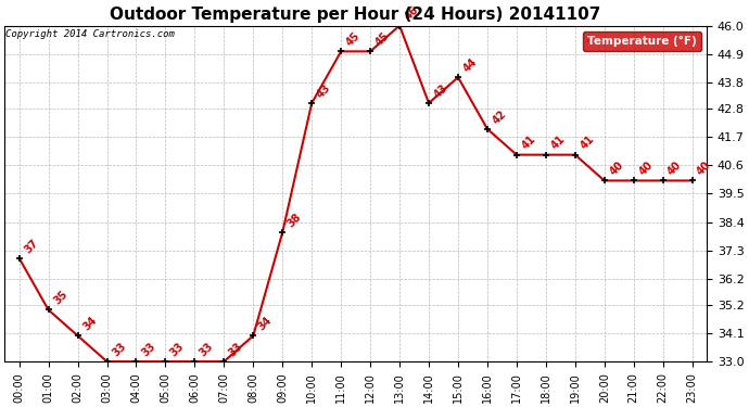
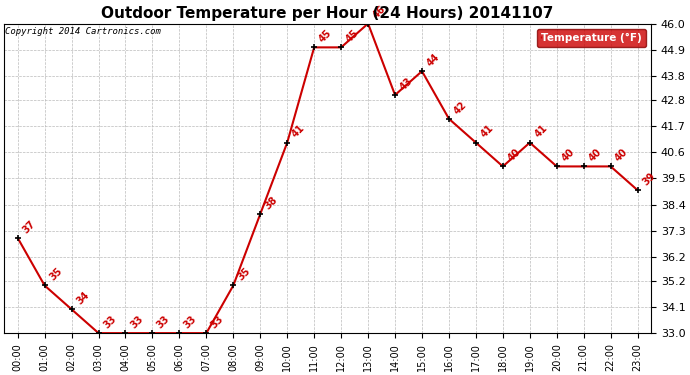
08:00: 34 -> 35
10:00: 43 -> 41
18:00: 41 -> 40
23:00: 40 -> 39
